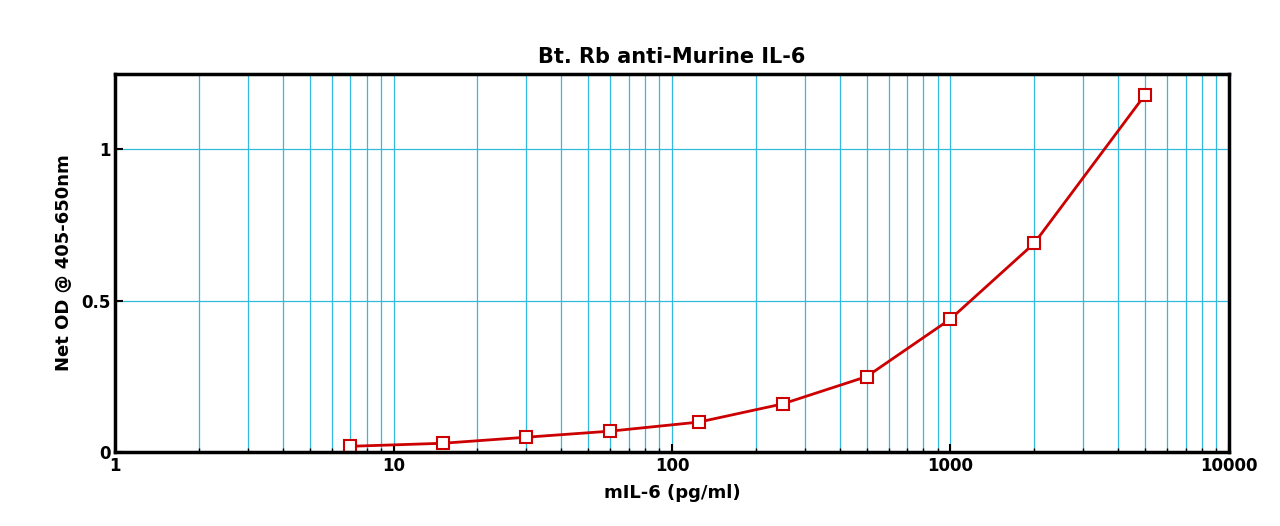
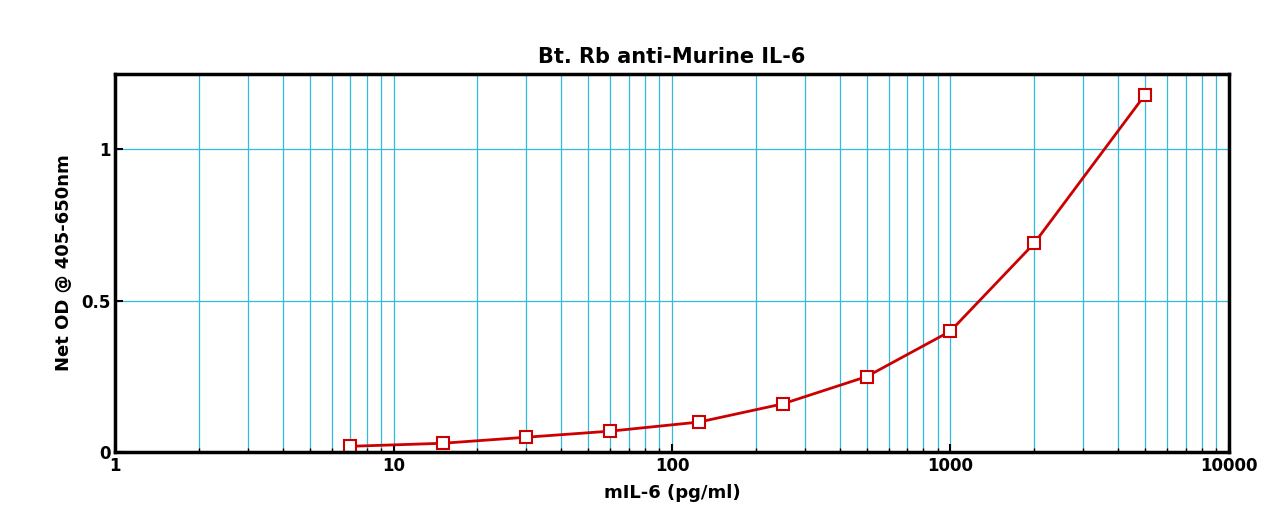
1000: 0.44 -> 0.40
